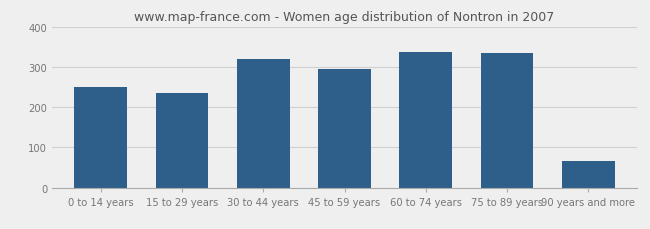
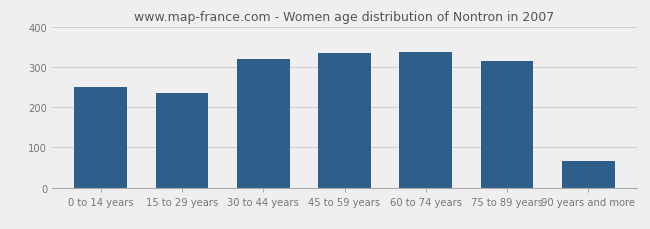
45 to 59 years: 295 -> 334
75 to 89 years: 335 -> 315
